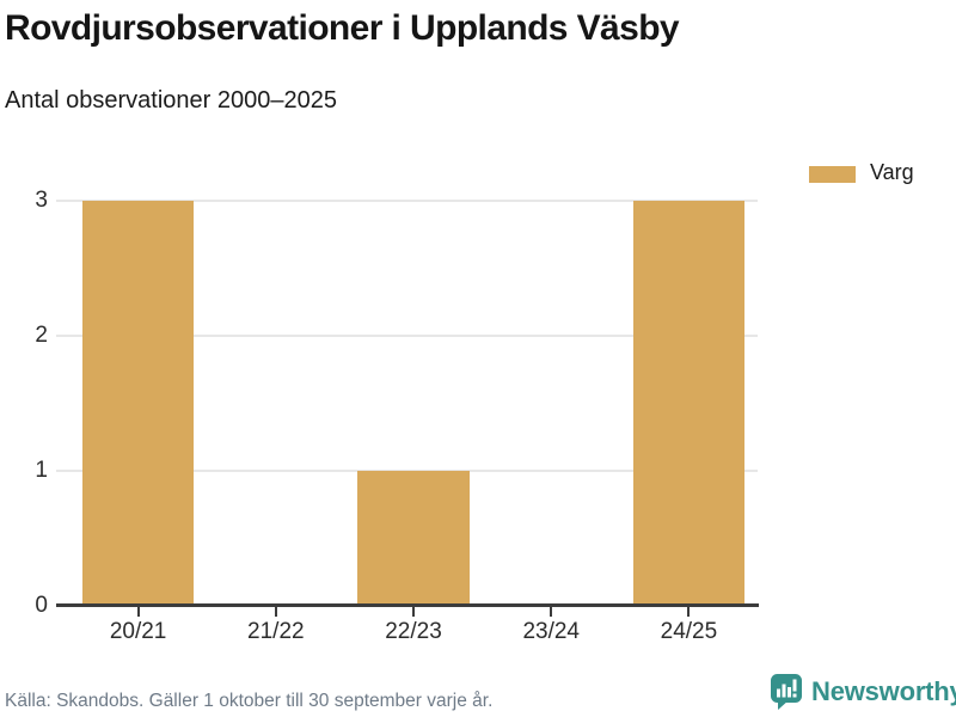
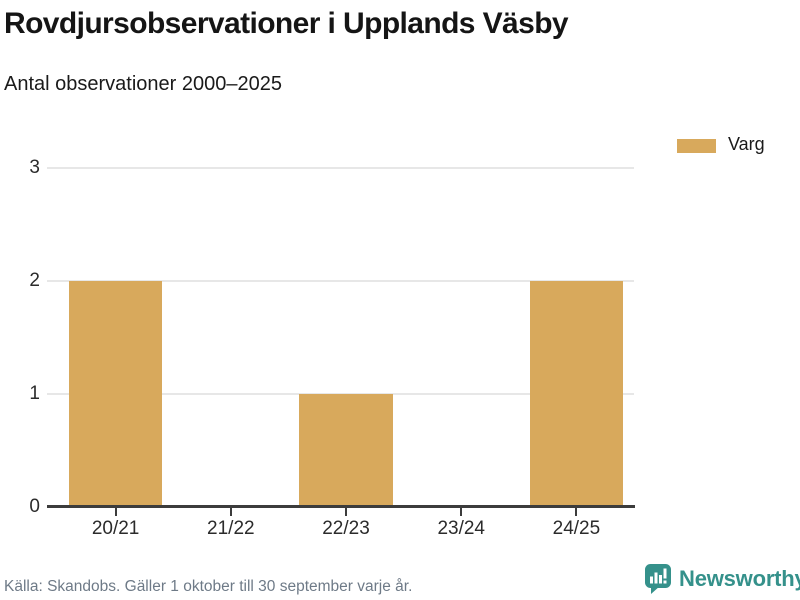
20/21: 3 -> 2
24/25: 3 -> 2
